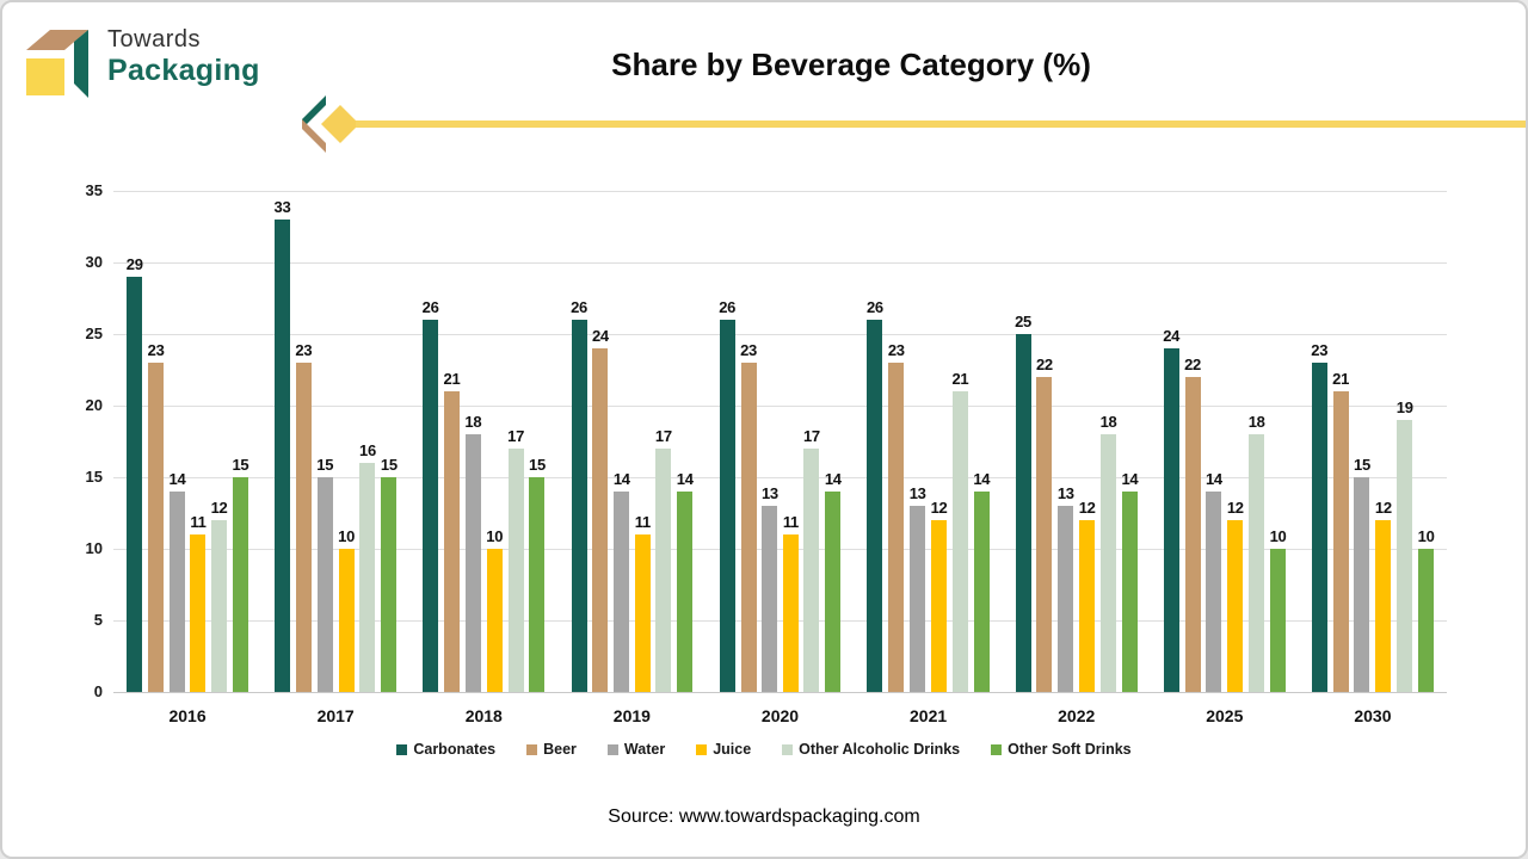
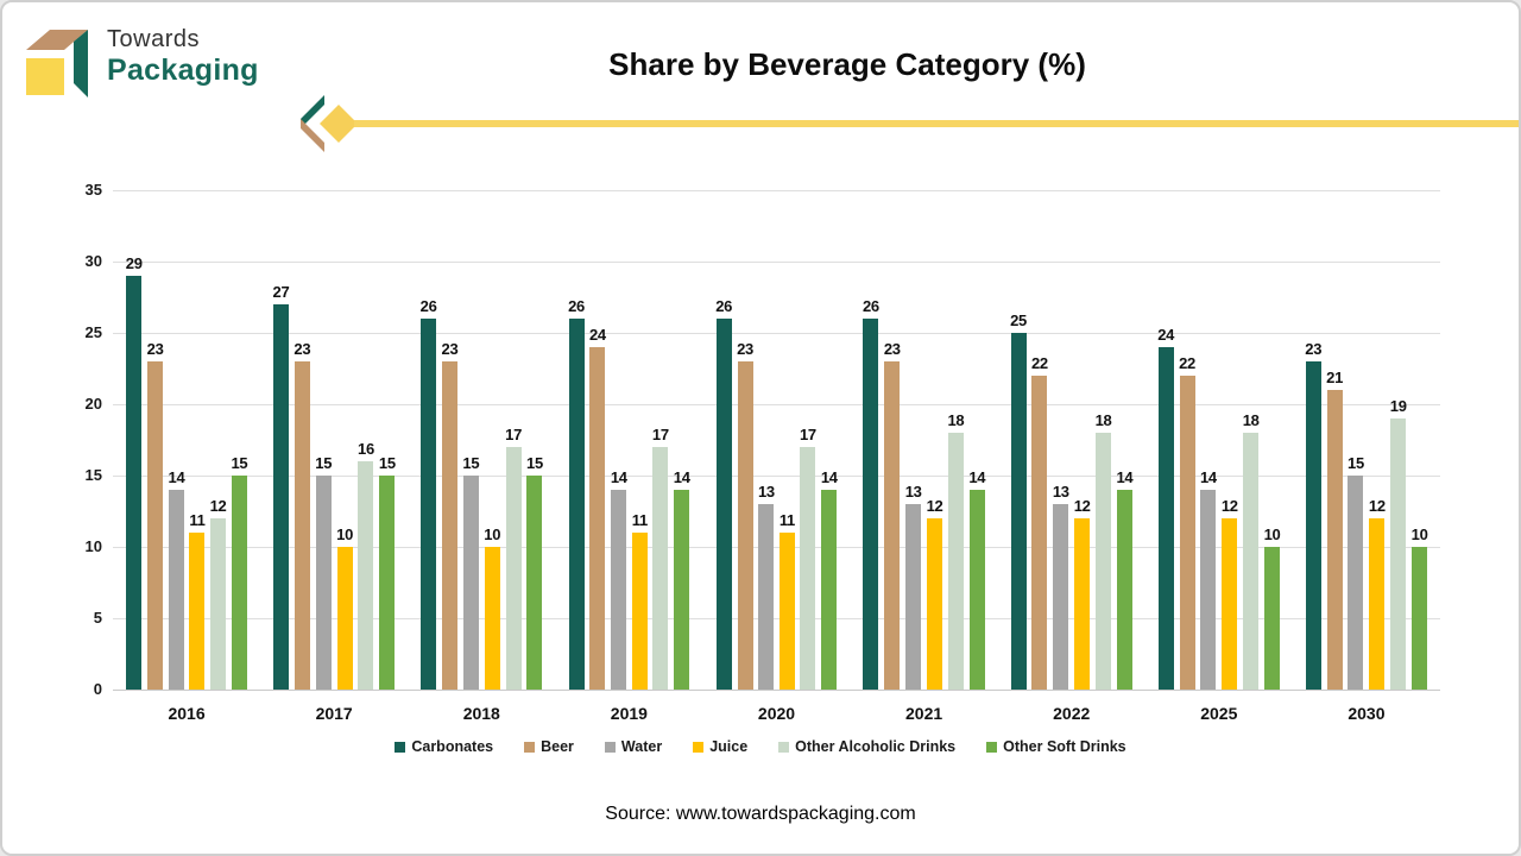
Carbonates/2017: 33 -> 27
Beer/2018: 21 -> 23
Water/2018: 18 -> 15
Other Alcoholic Drinks/2021: 21 -> 18
